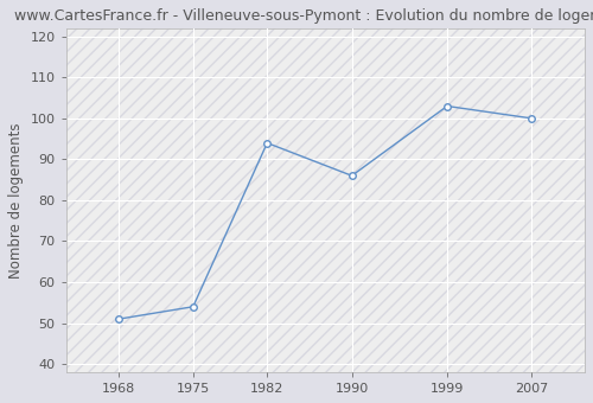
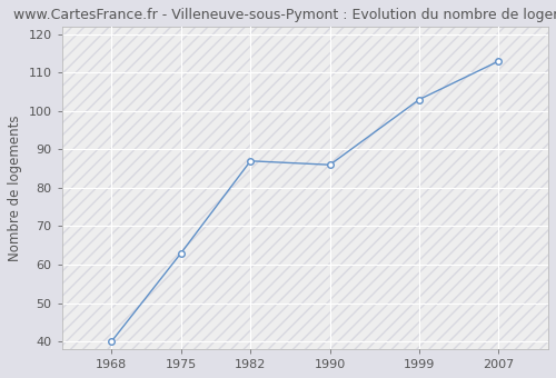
1968: 51 -> 40
1975: 54 -> 63
1982: 94 -> 87
2007: 100 -> 113
